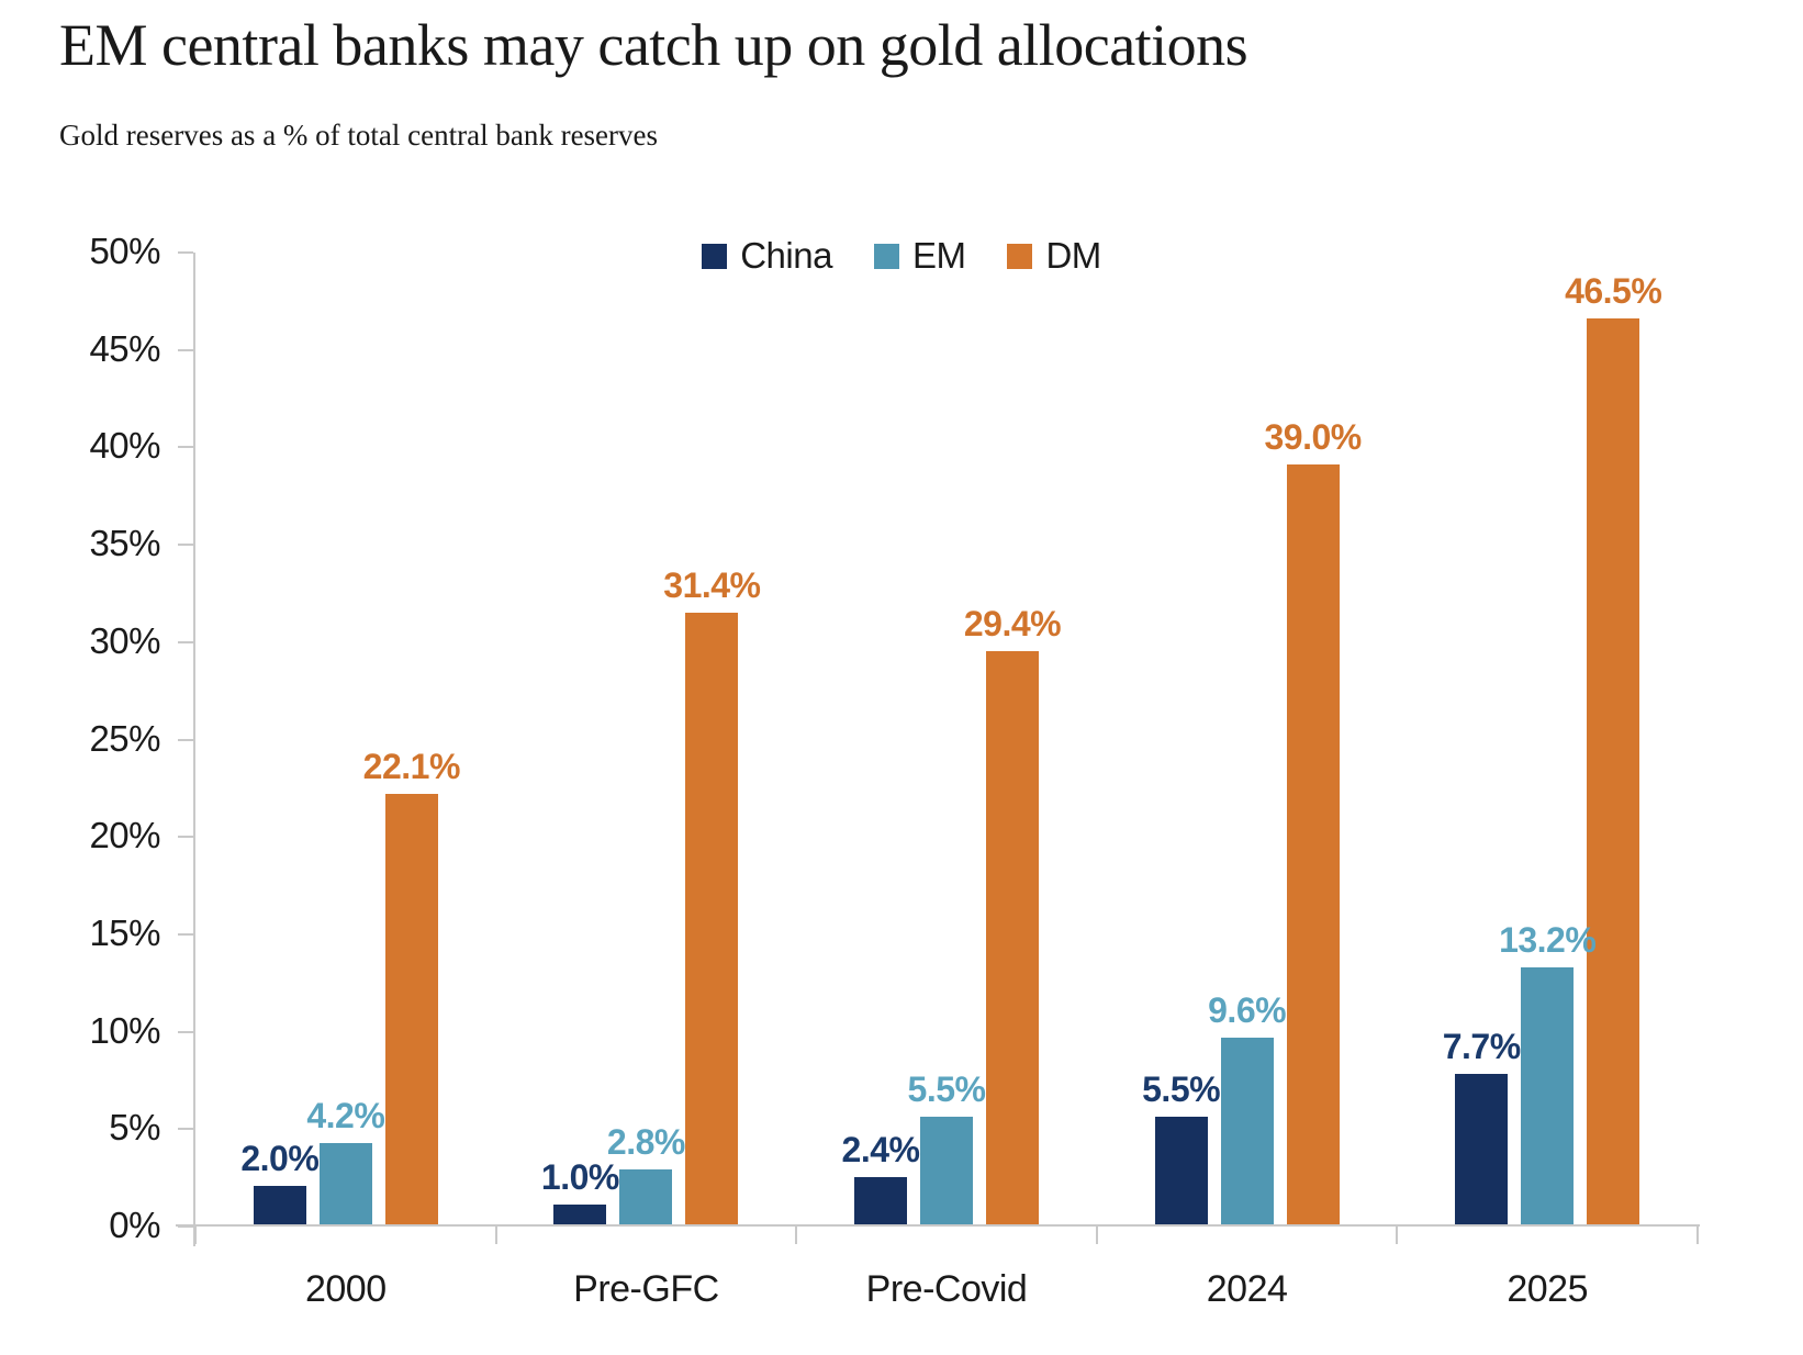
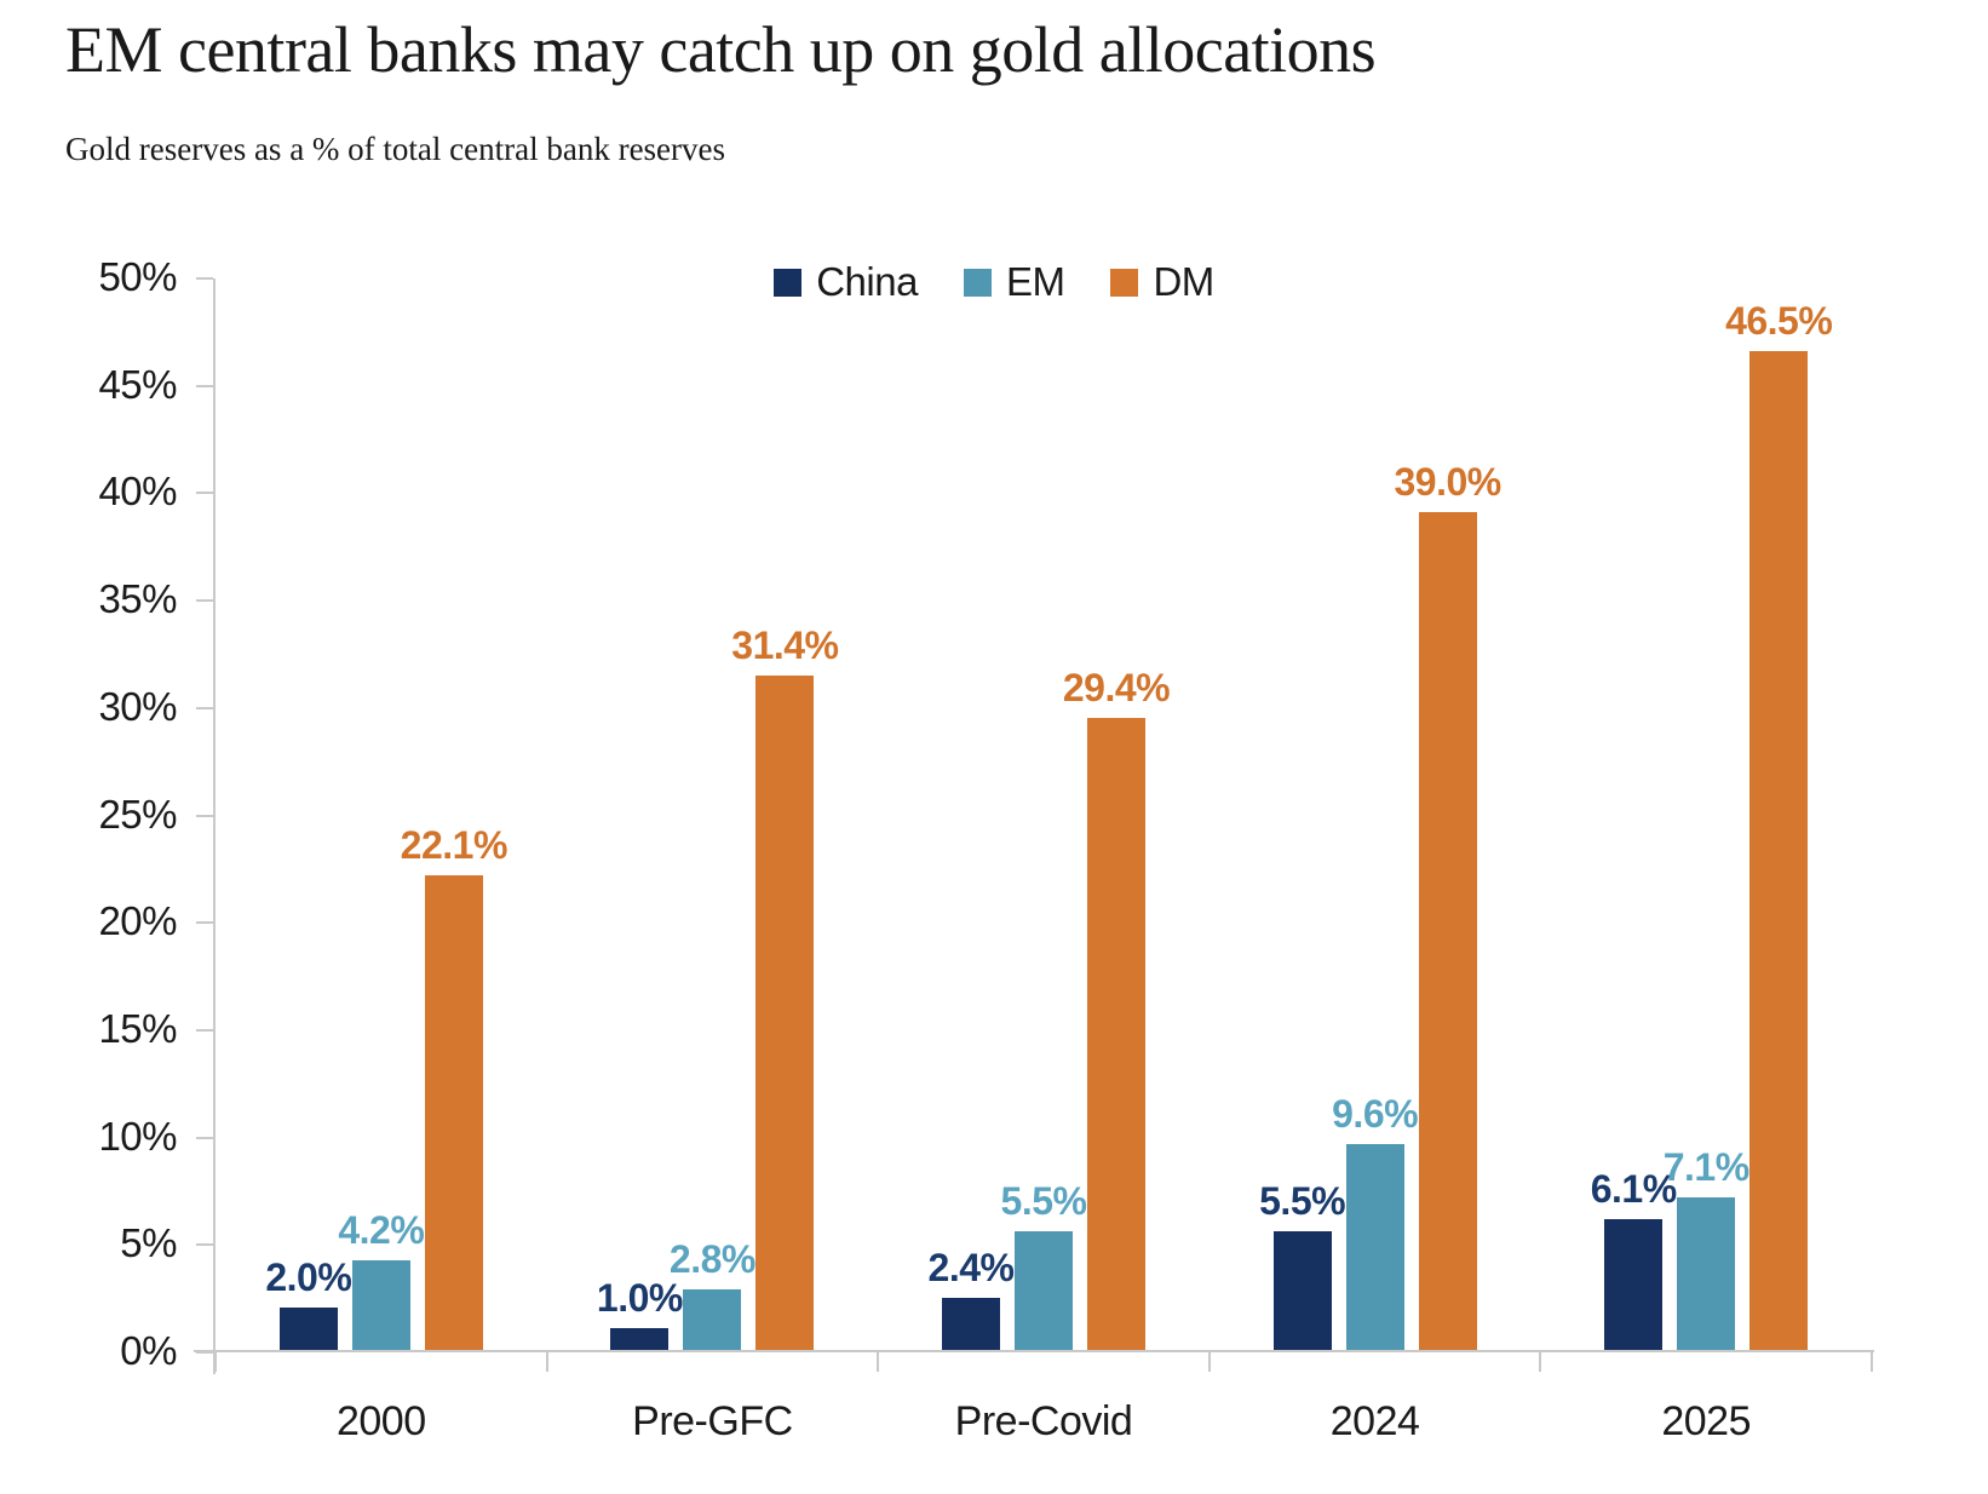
China/2025: 7.7% -> 6.1%
EM/2025: 13.2% -> 7.1%
